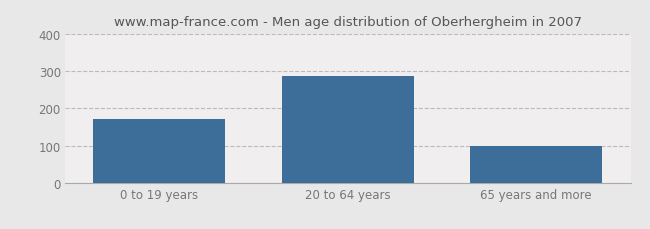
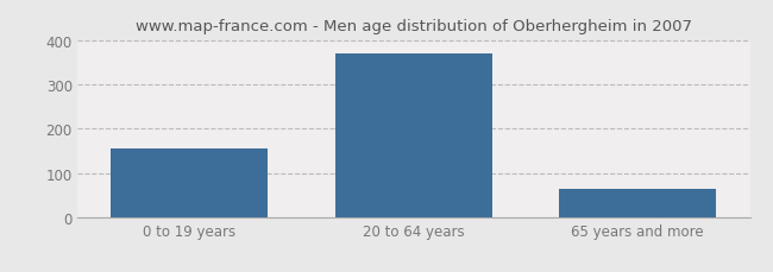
0 to 19 years: 170 -> 155
20 to 64 years: 285 -> 370
65 years and more: 100 -> 65
